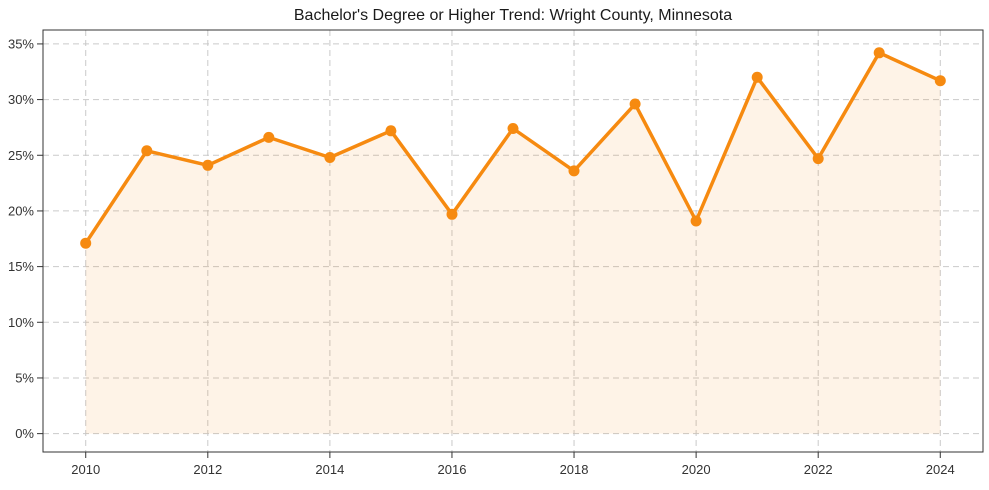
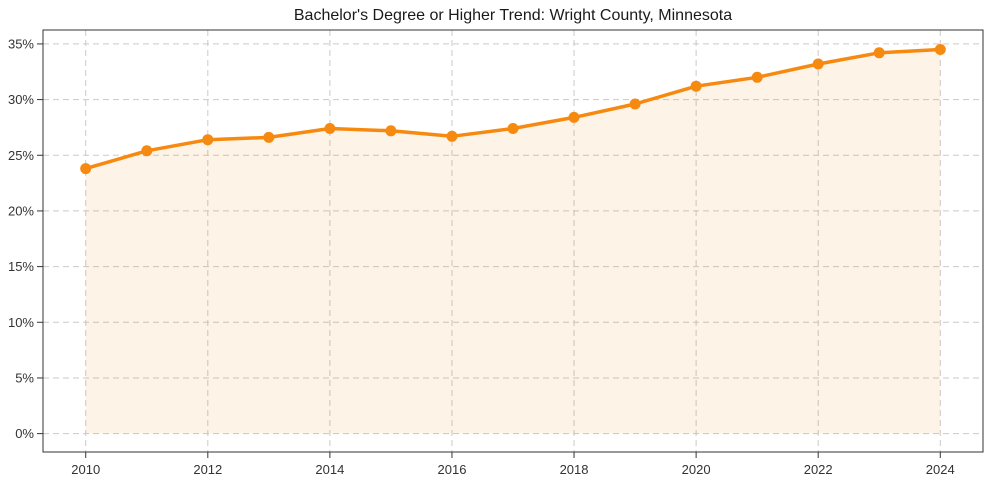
2010: 17.1% -> 23.8%
2012: 24.1% -> 26.4%
2014: 24.8% -> 27.4%
2016: 19.7% -> 26.7%
2018: 23.6% -> 28.4%
2020: 19.1% -> 31.2%
2022: 24.7% -> 33.2%
2024: 31.7% -> 34.5%
